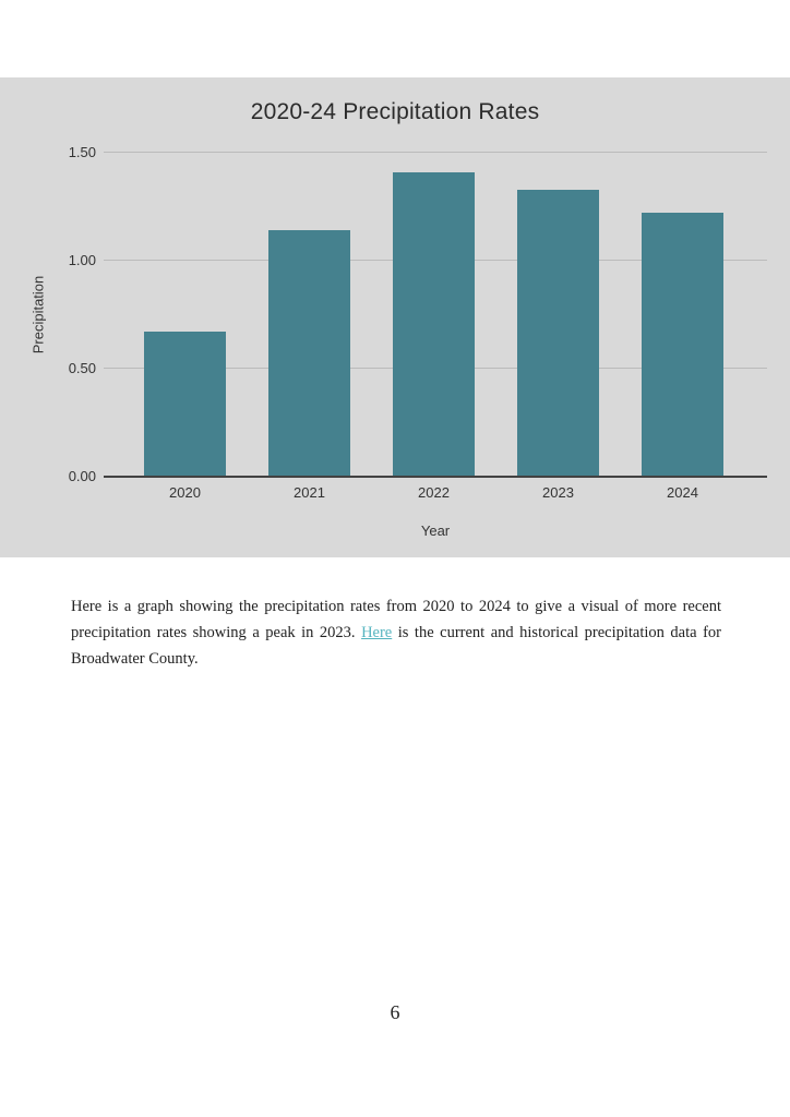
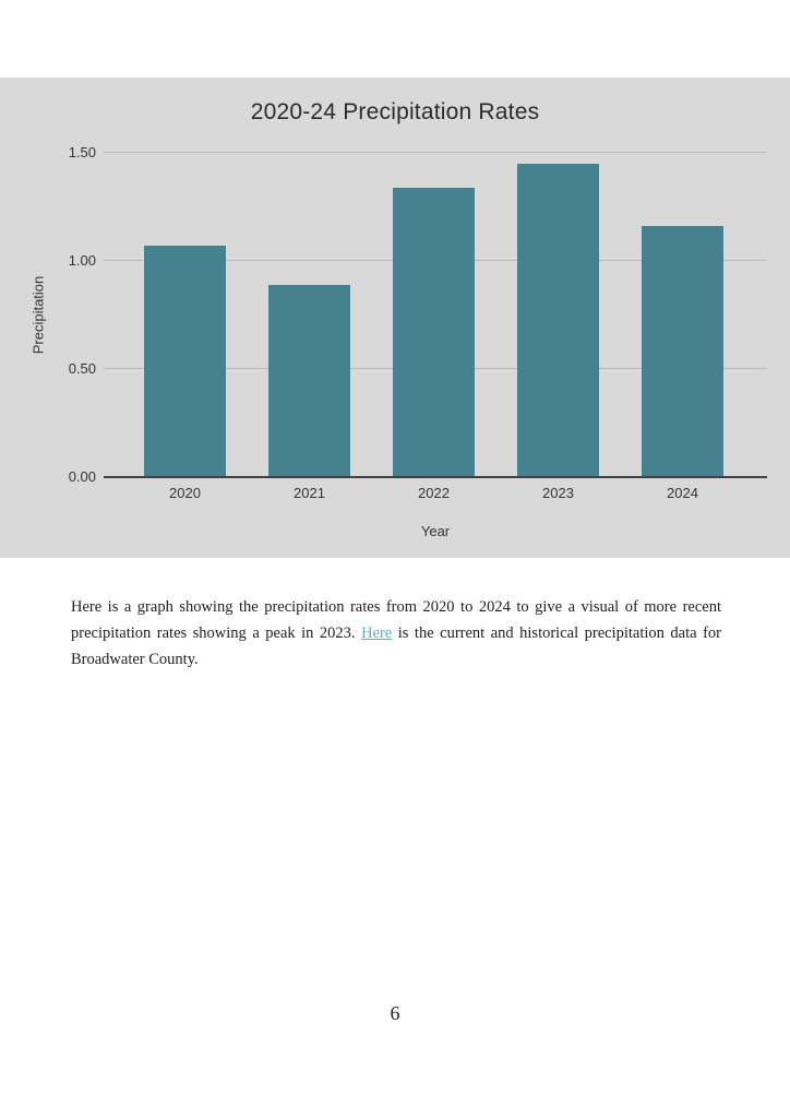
2020: 0.67 -> 1.07
2021: 1.14 -> 0.89
2022: 1.41 -> 1.34
2023: 1.33 -> 1.45
2024: 1.22 -> 1.16
